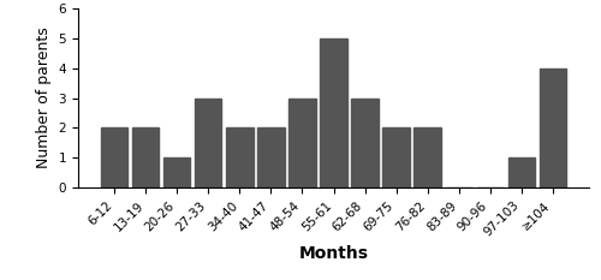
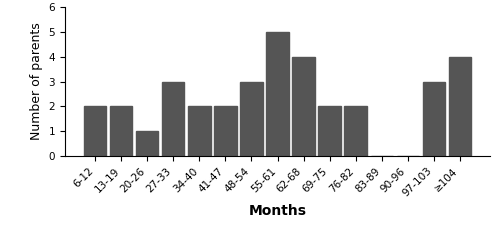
62-68: 3 -> 4
97-103: 1 -> 3
